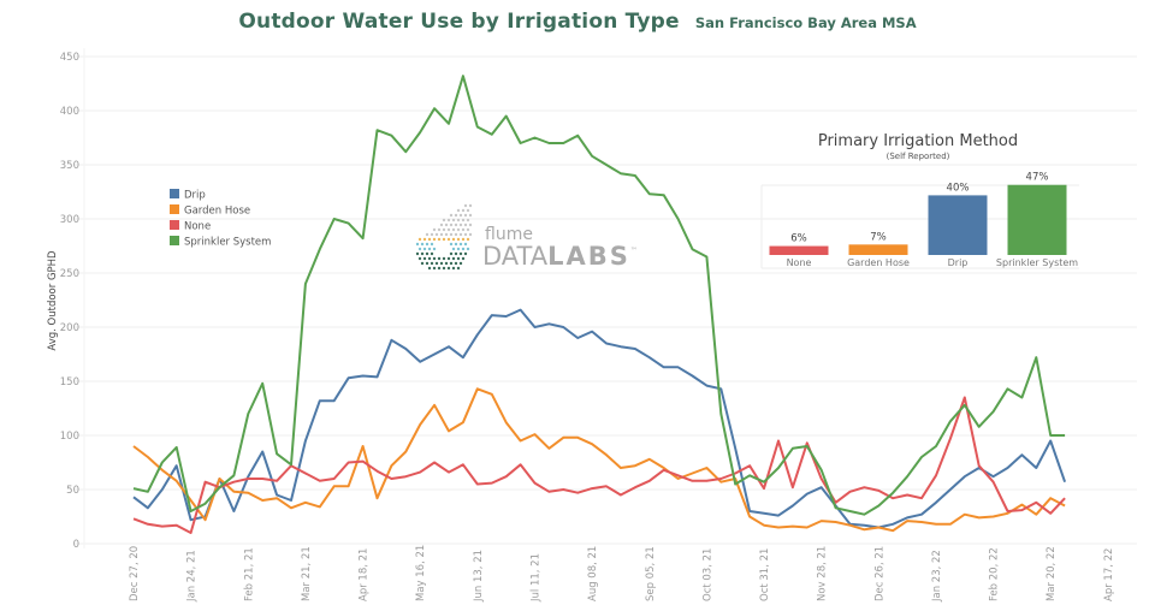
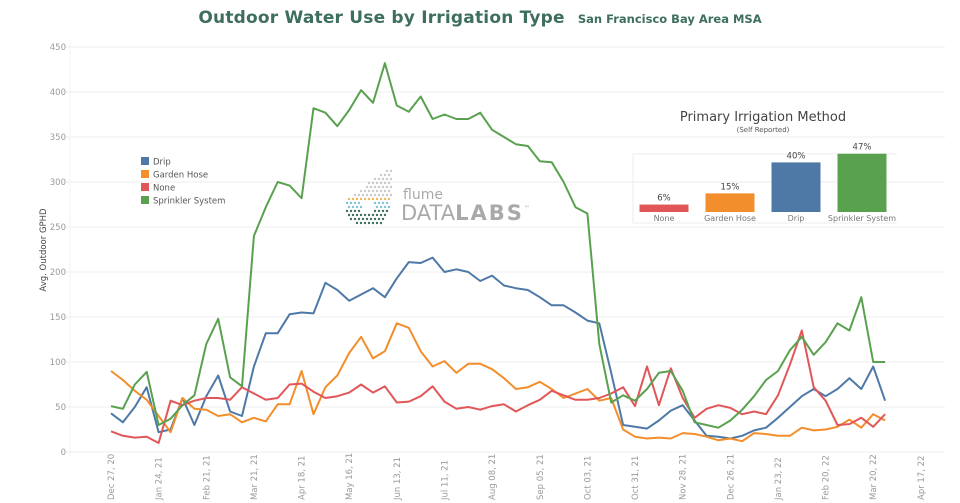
Primary Irrigation Method/Garden Hose: 7% -> 15%
